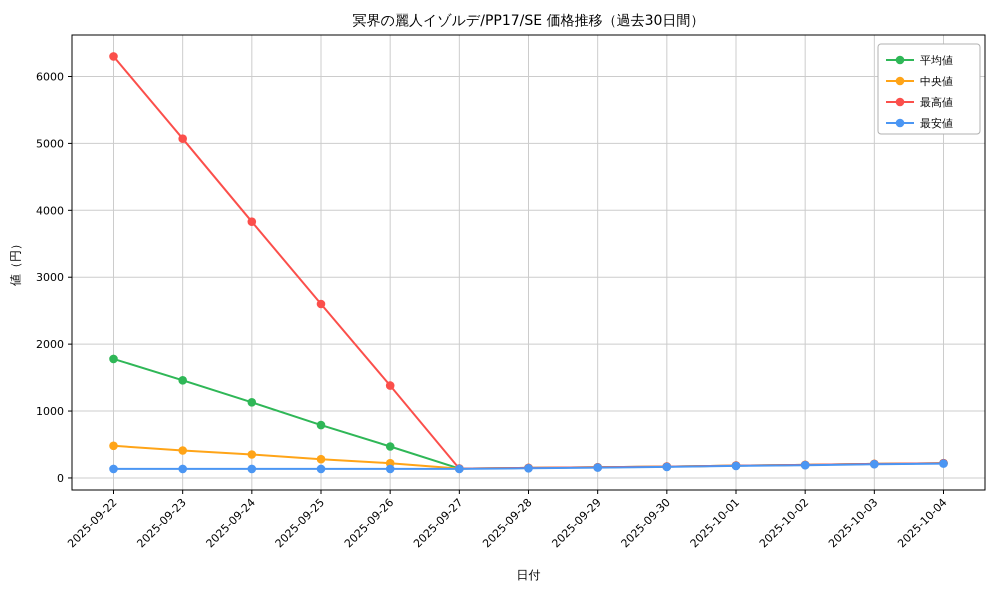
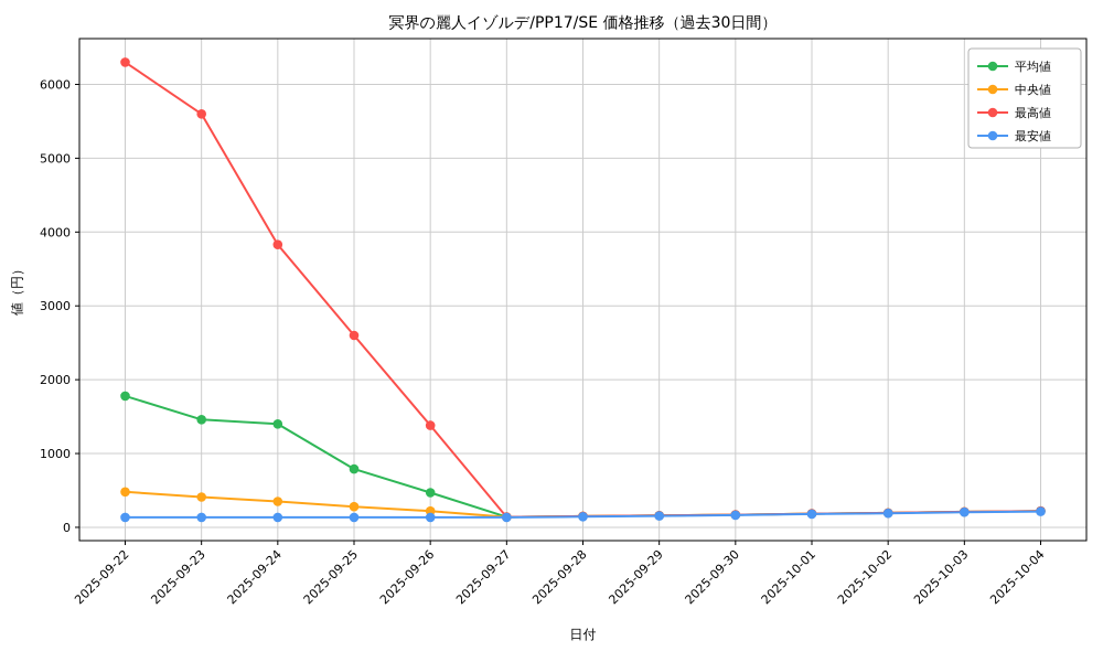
最高値/2025-09-23: 5100 -> 5600
平均値/2025-09-24: 1100 -> 1400
